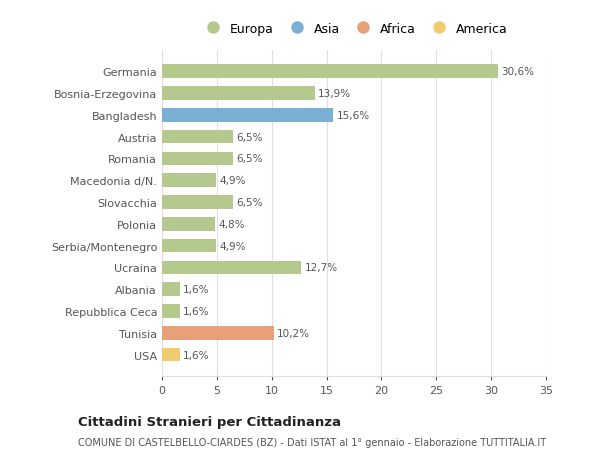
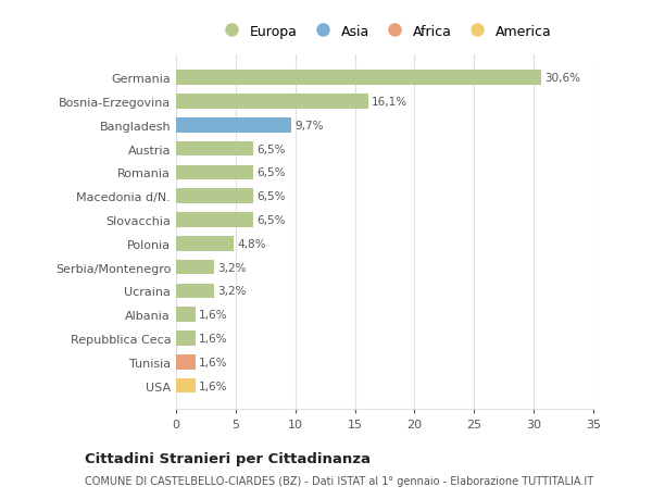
Bosnia-Erzegovina: 13,9% -> 16,1%
Bangladesh: 15,6% -> 9,7%
Macedonia d/N.: 4,9% -> 6,5%
Serbia/Montenegro: 4,9% -> 3,2%
Ucraina: 12,7% -> 3,2%
Tunisia: 10,2% -> 1,6%
